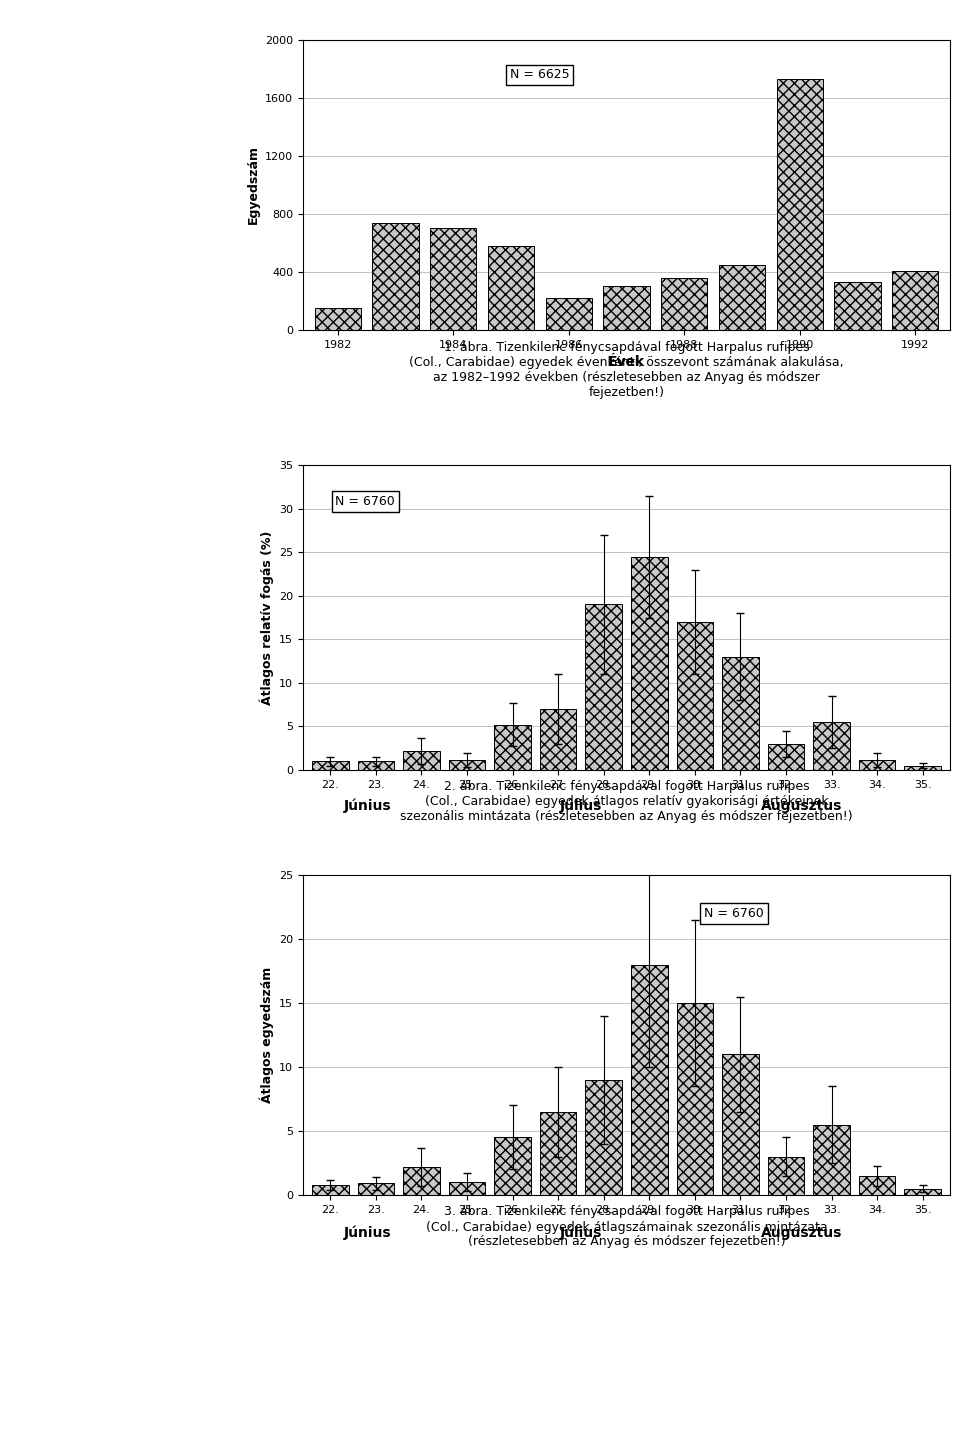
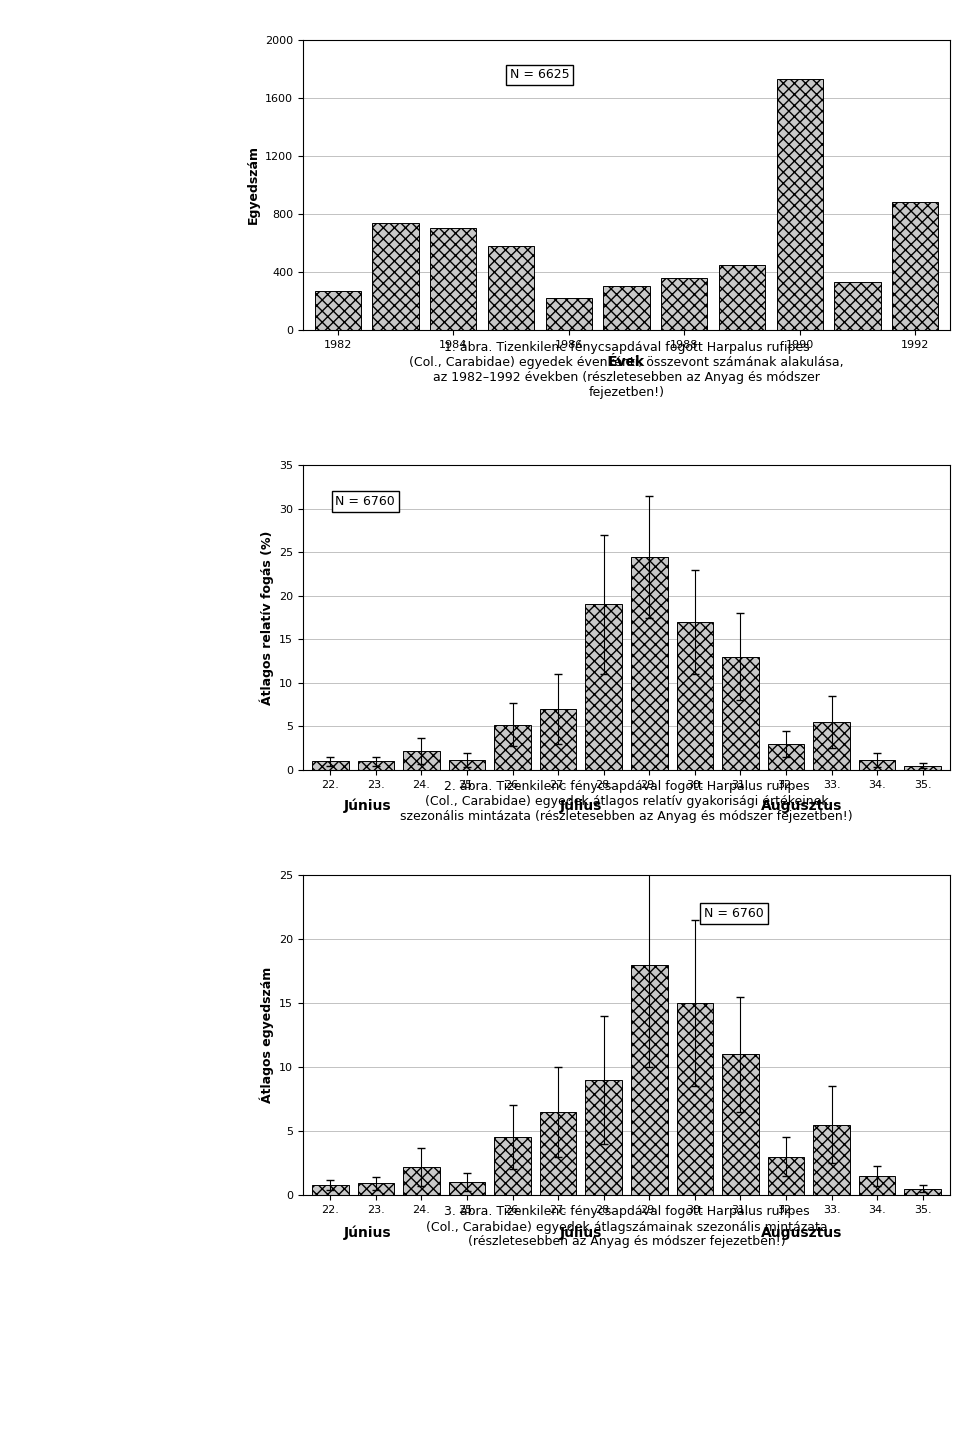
1982: 150 -> 270
1992: 410 -> 880
